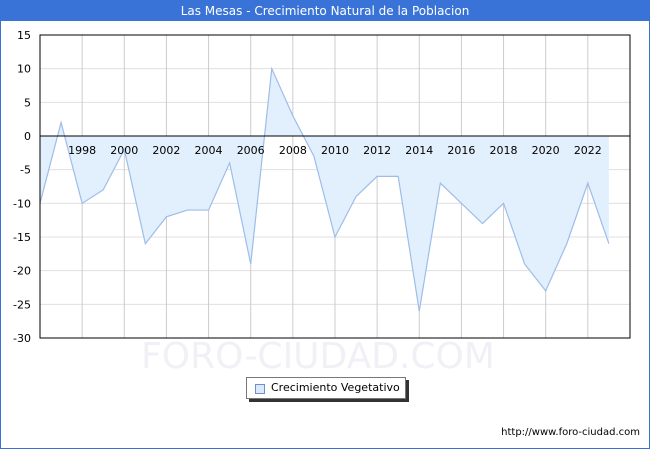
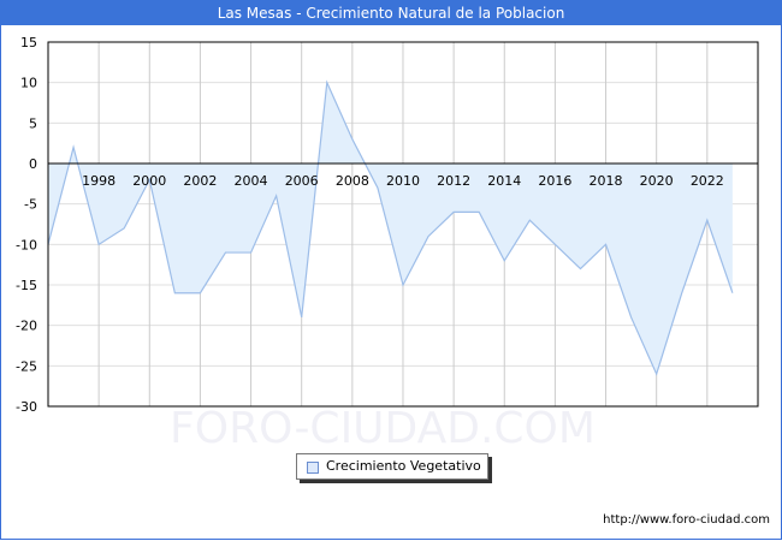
2002: -12 -> -16
2014: -26 -> -12
2020: -23 -> -26
